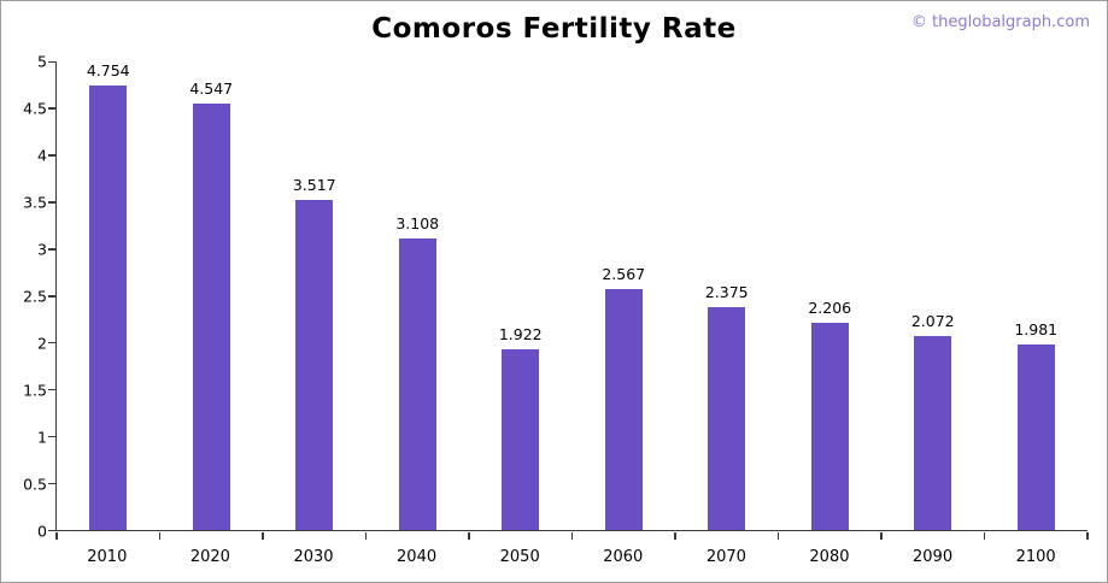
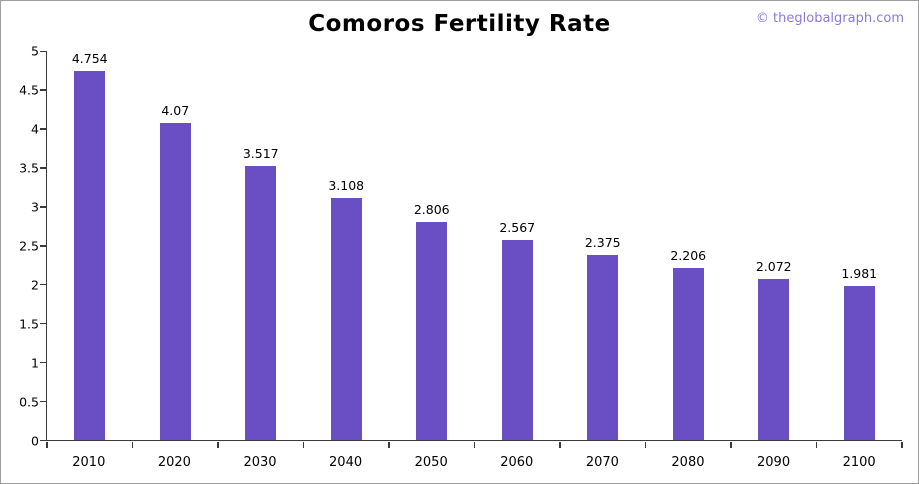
2020: 4.547 -> 4.07
2050: 1.922 -> 2.806
